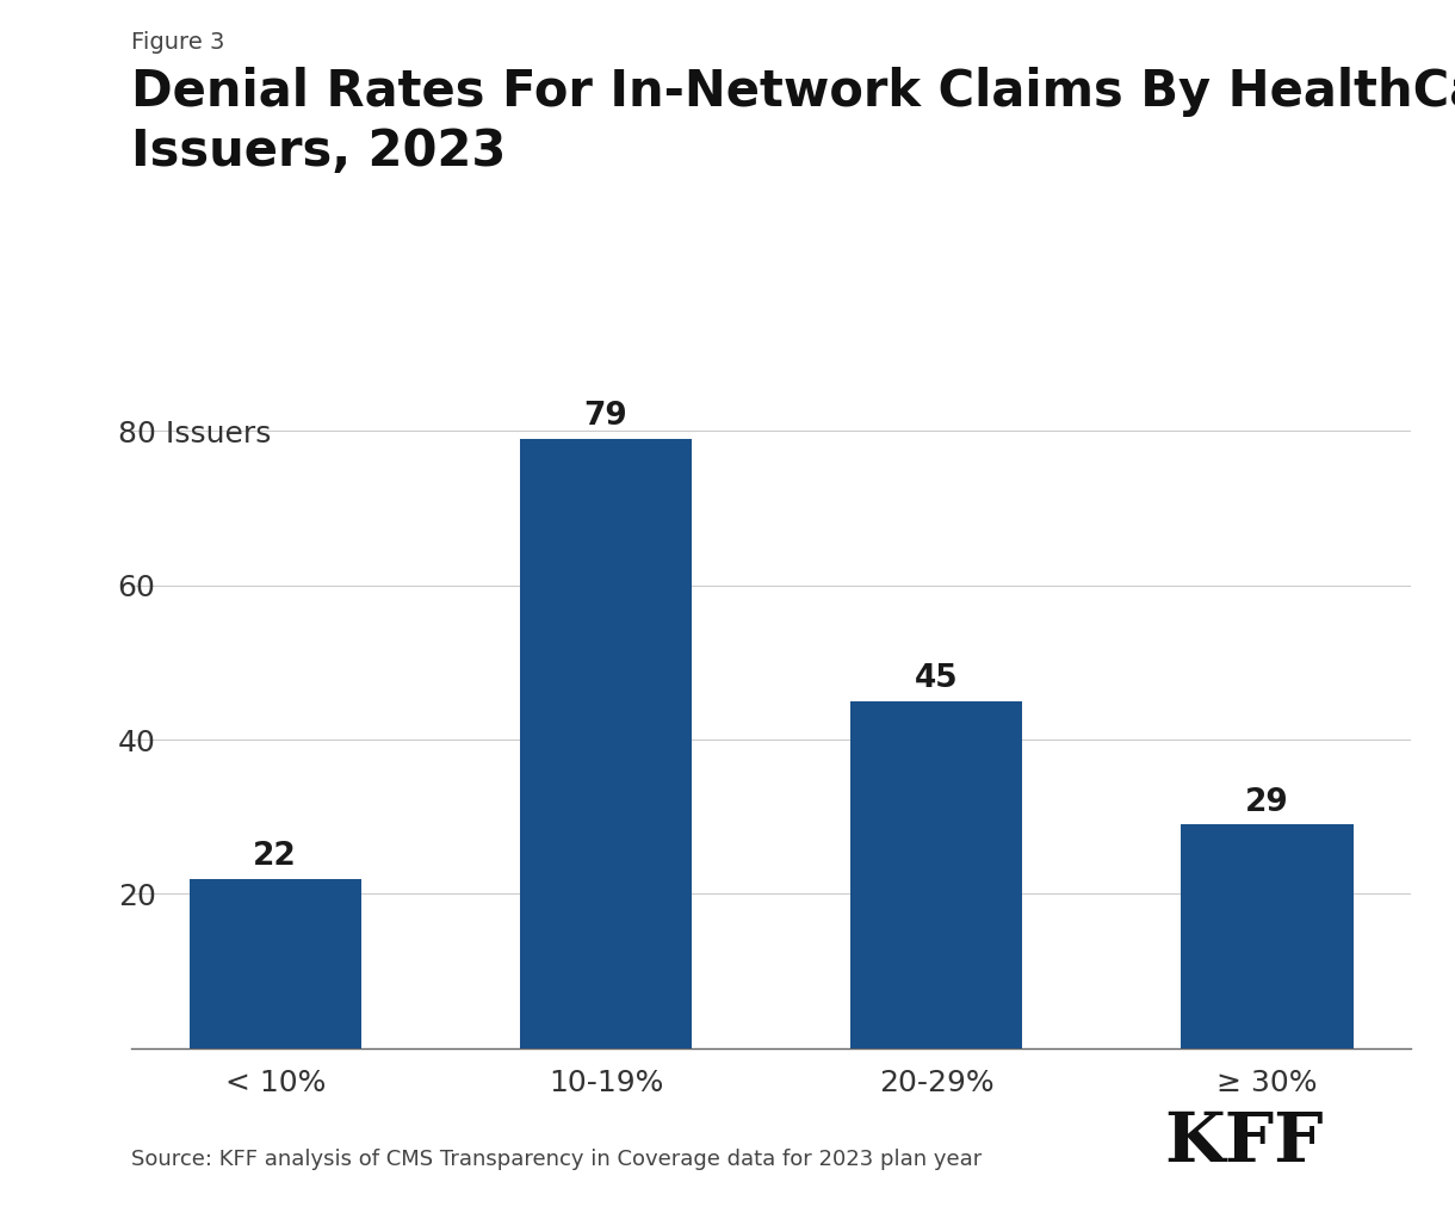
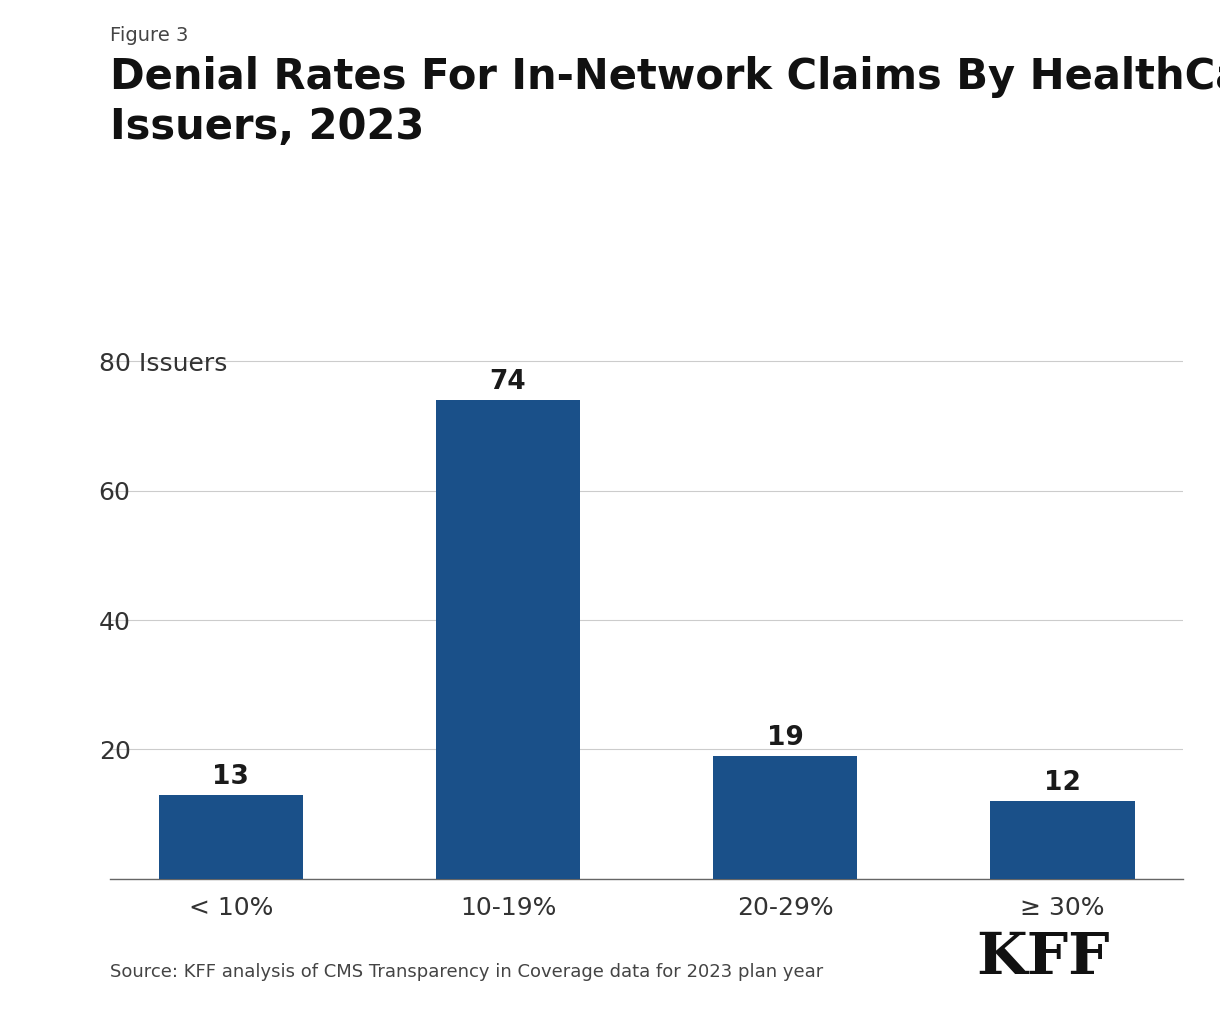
< 10%: 22 -> 13
10-19%: 79 -> 74
20-29%: 45 -> 19
≥ 30%: 29 -> 12
